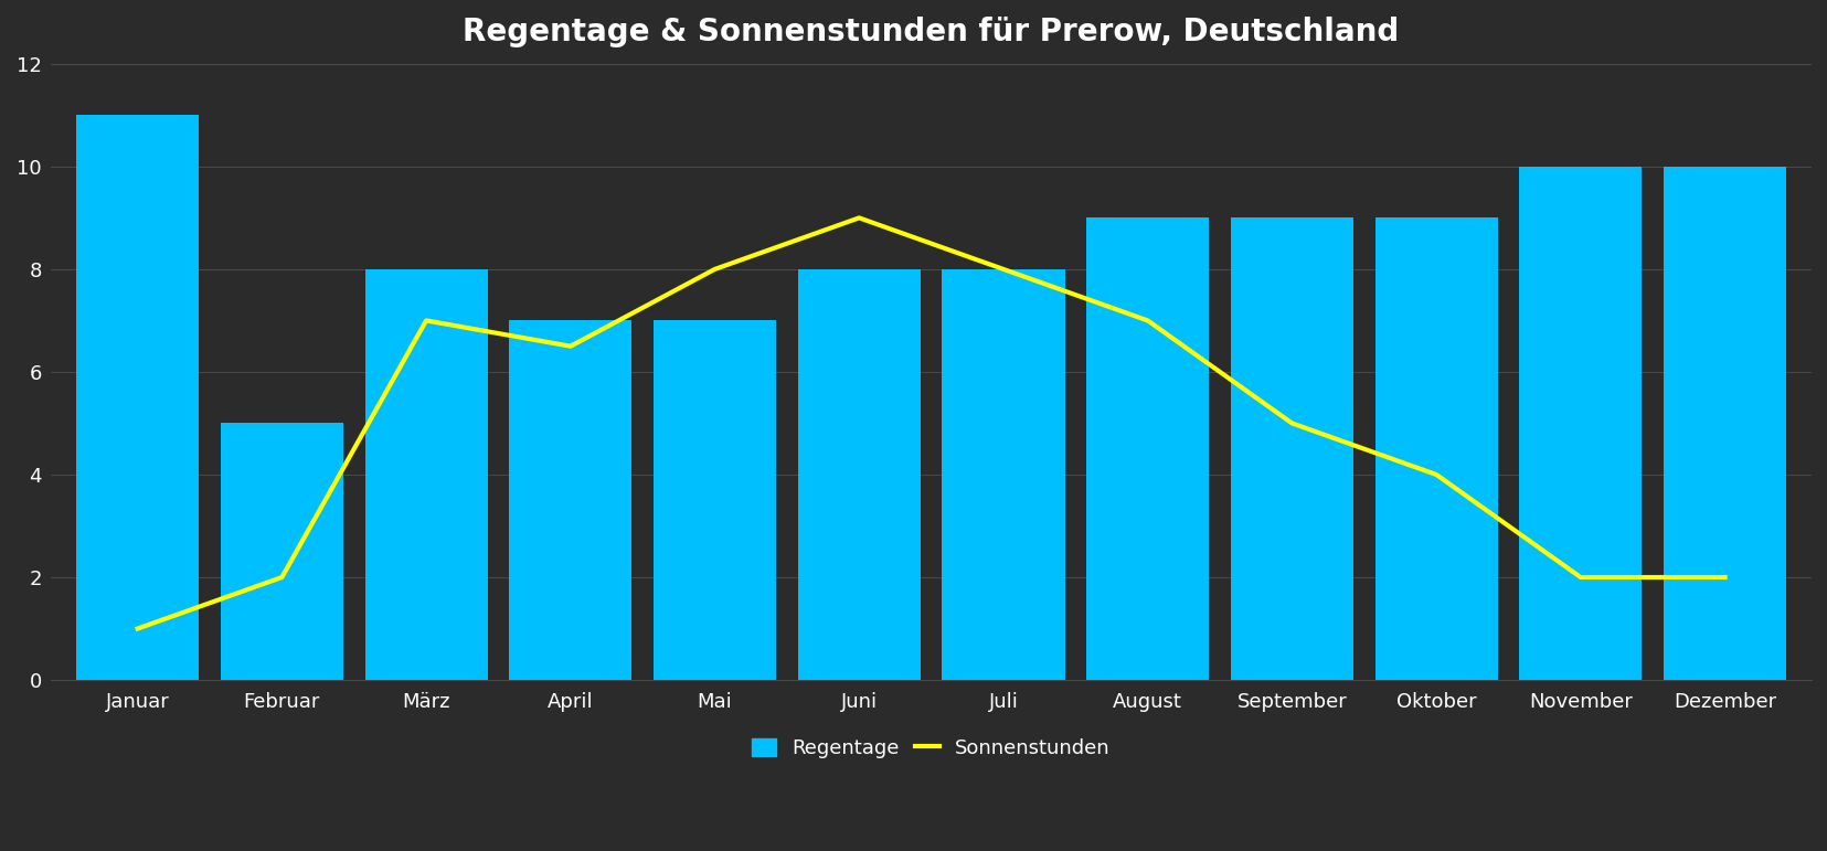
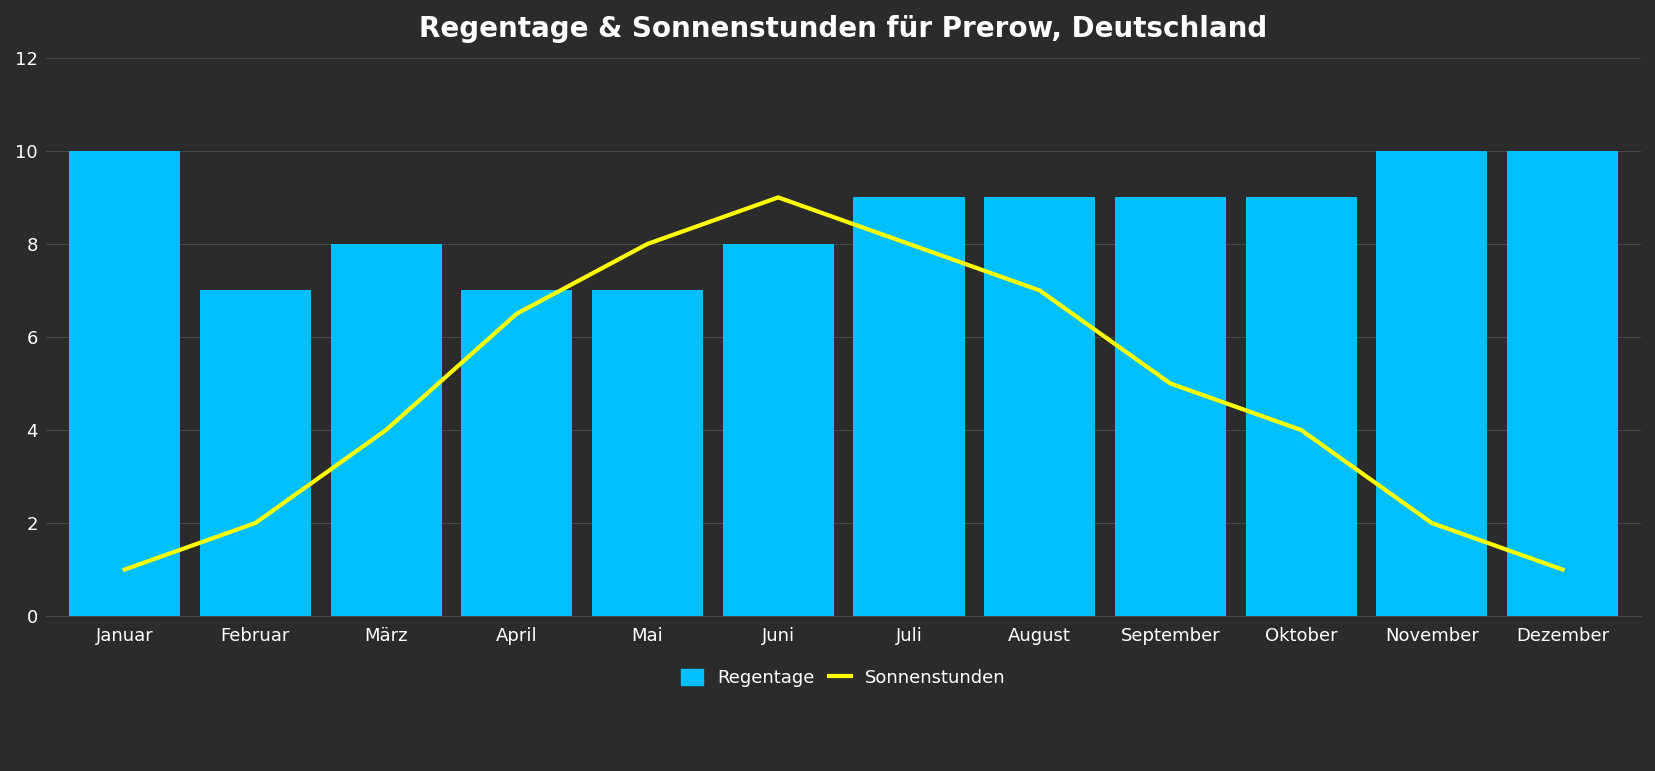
Regentage/Januar: 11 -> 10
Regentage/Februar: 5 -> 7
Sonnenstunden/März: 7.0 -> 4.0
Regentage/Juli: 8 -> 9
Sonnenstunden/Dezember: 2.0 -> 1.0
